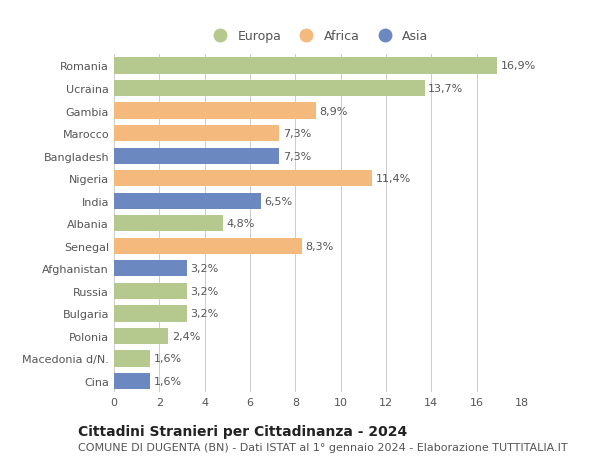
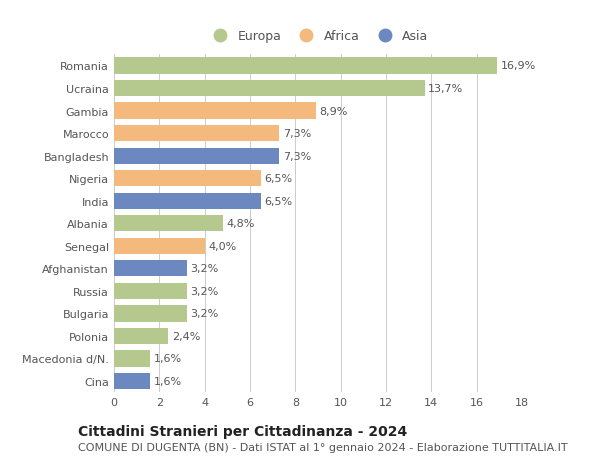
Nigeria: 11,4% -> 6,5%
Senegal: 8,3% -> 4,0%
